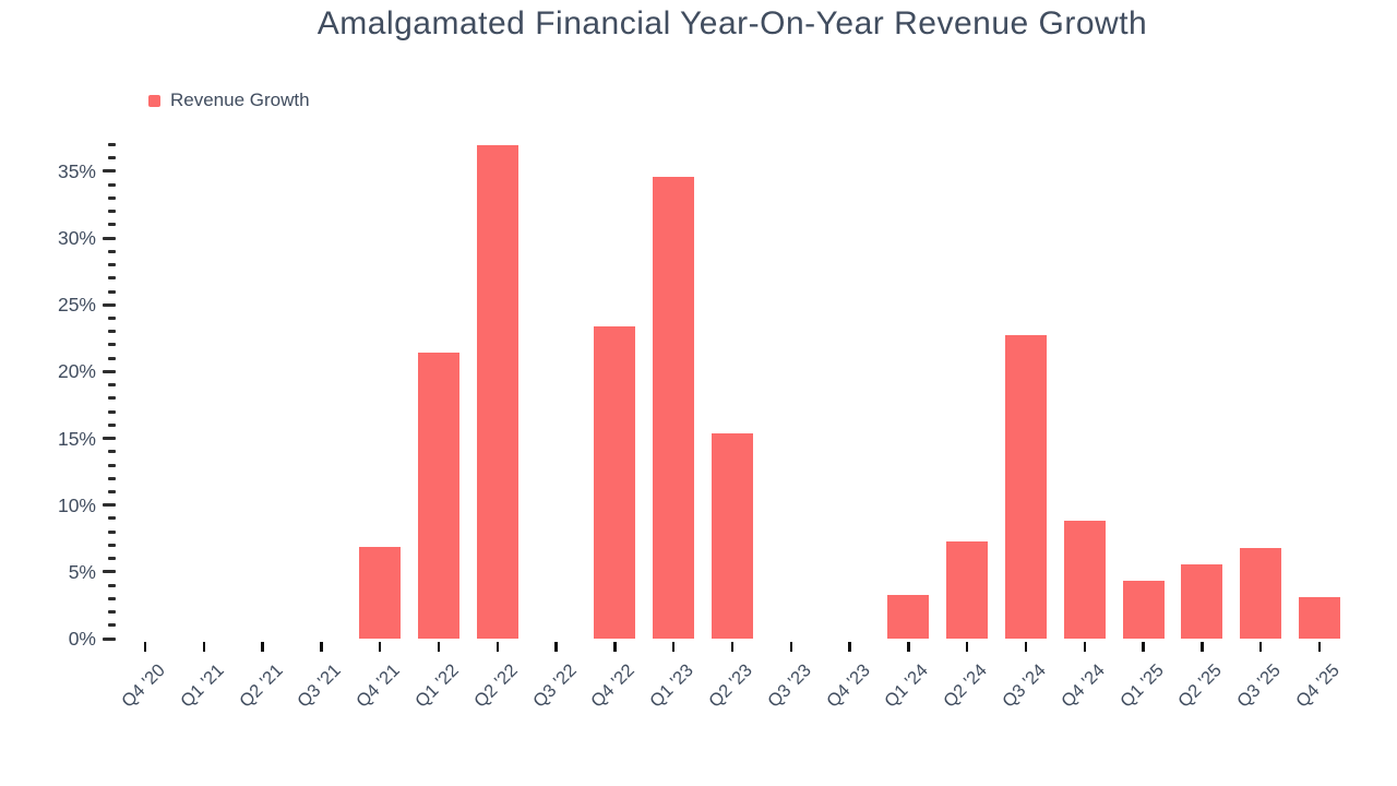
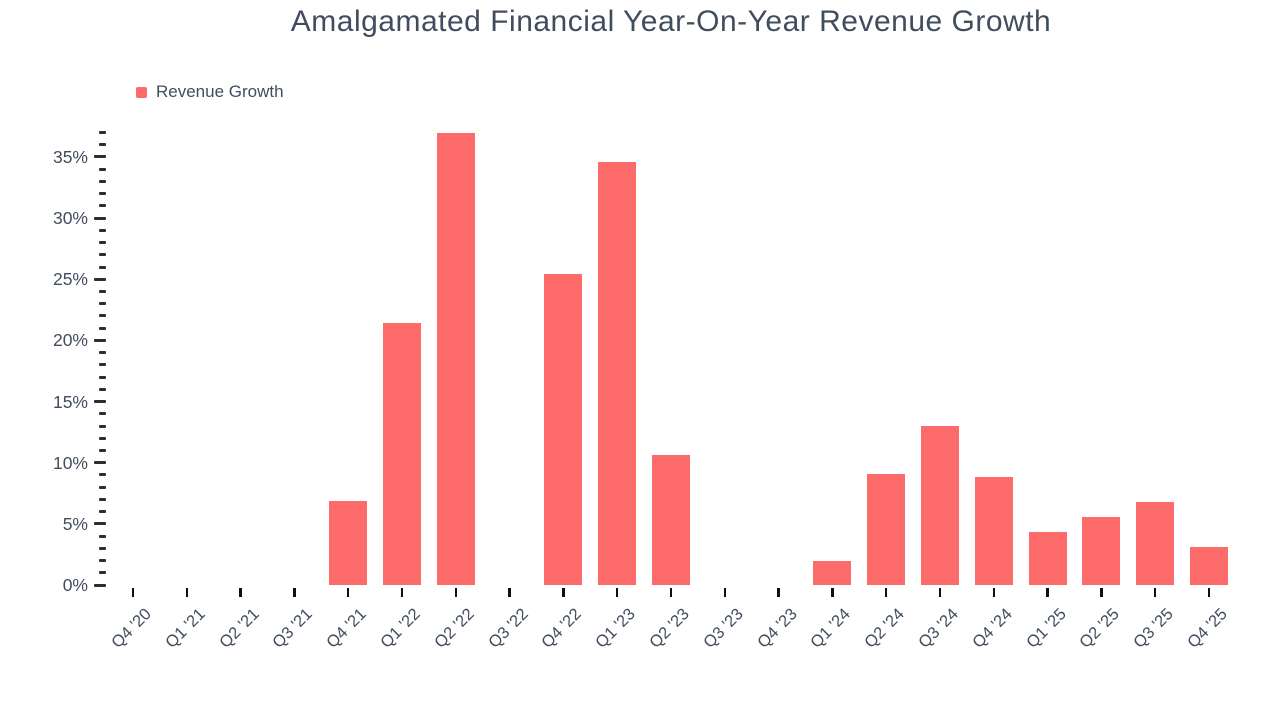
Q4 '22: 23.4% -> 25.4%
Q2 '23: 15.4% -> 10.6%
Q1 '24: 3.3% -> 2.0%
Q2 '24: 7.3% -> 9.1%
Q3 '24: 22.7% -> 13.0%
